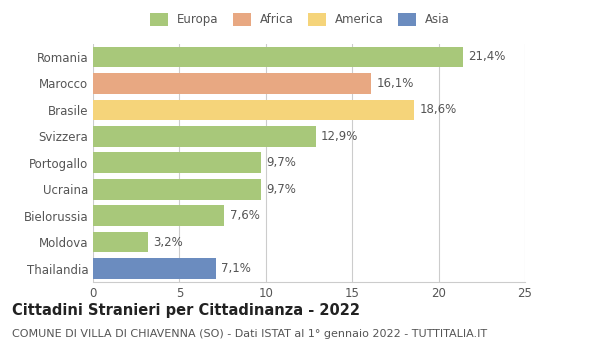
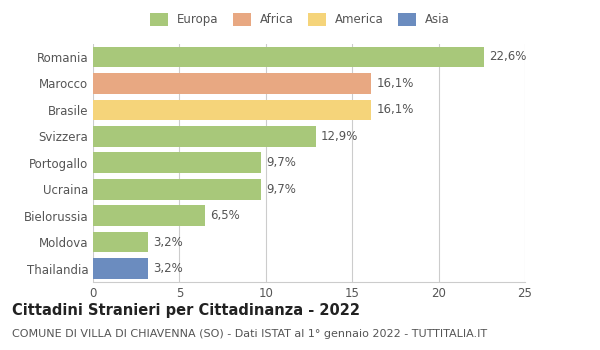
Romania: 21,4% -> 22,6%
Brasile: 18,6% -> 16,1%
Bielorussia: 7,6% -> 6,5%
Thailandia: 7,1% -> 3,2%
